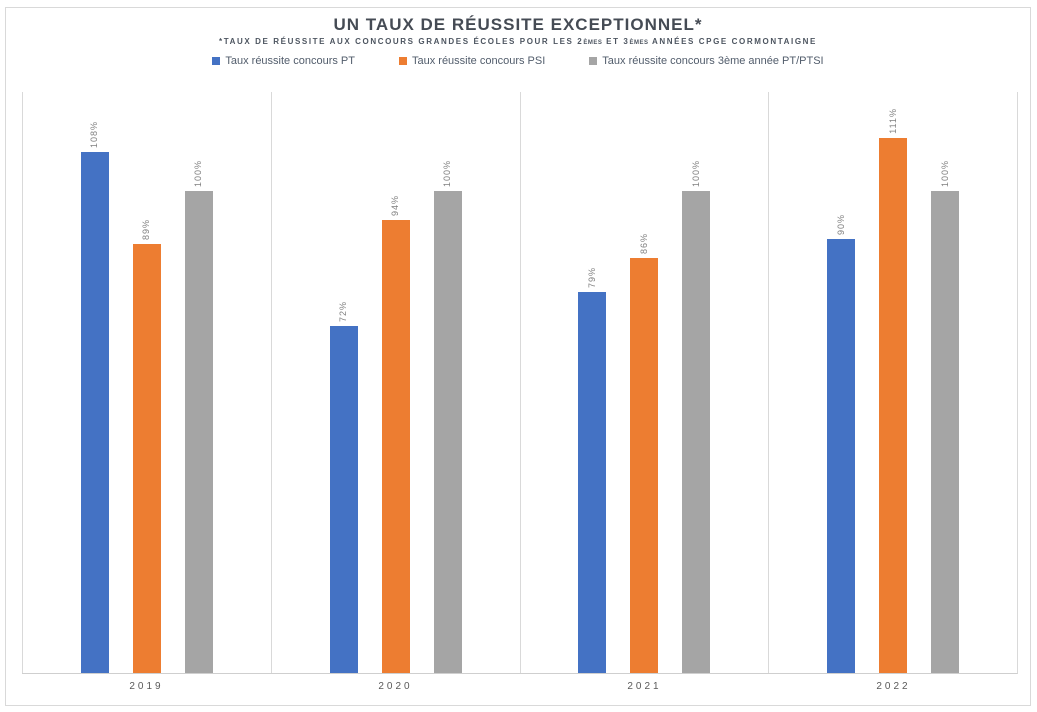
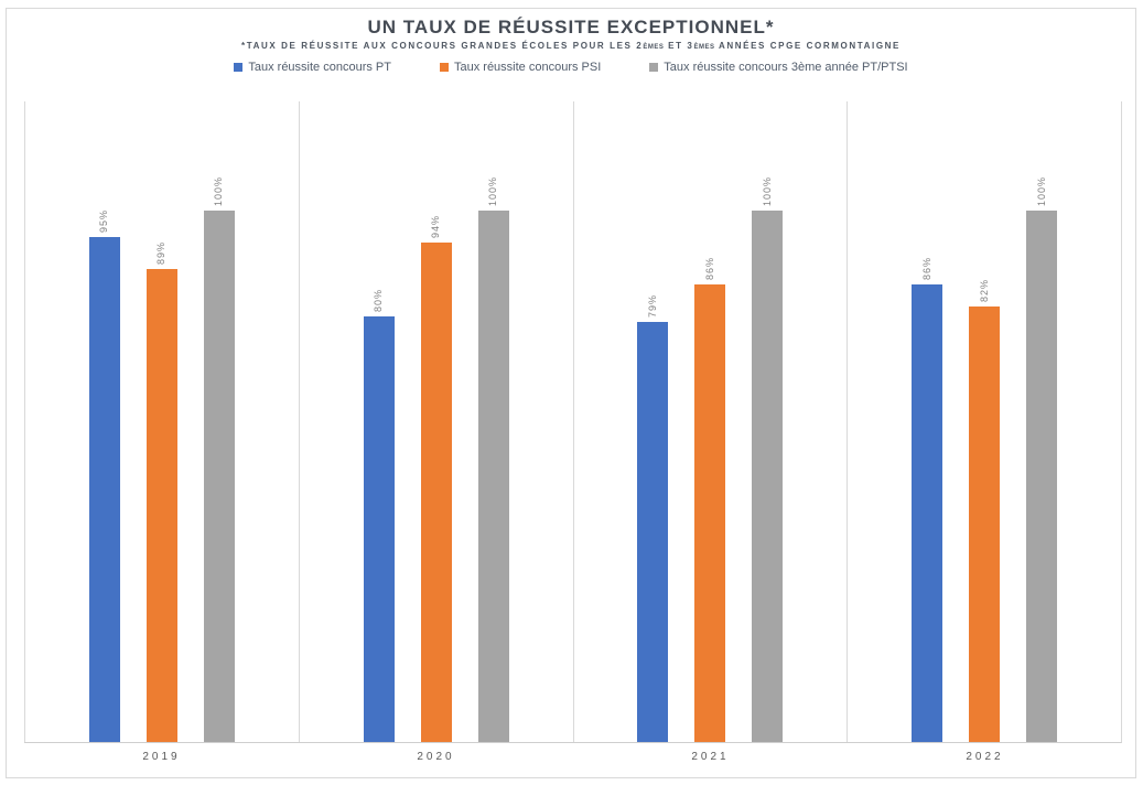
Taux réussite concours PT/2019: 108% -> 95%
Taux réussite concours PT/2020: 72% -> 80%
Taux réussite concours PT/2022: 90% -> 86%
Taux réussite concours PSI/2022: 111% -> 82%
